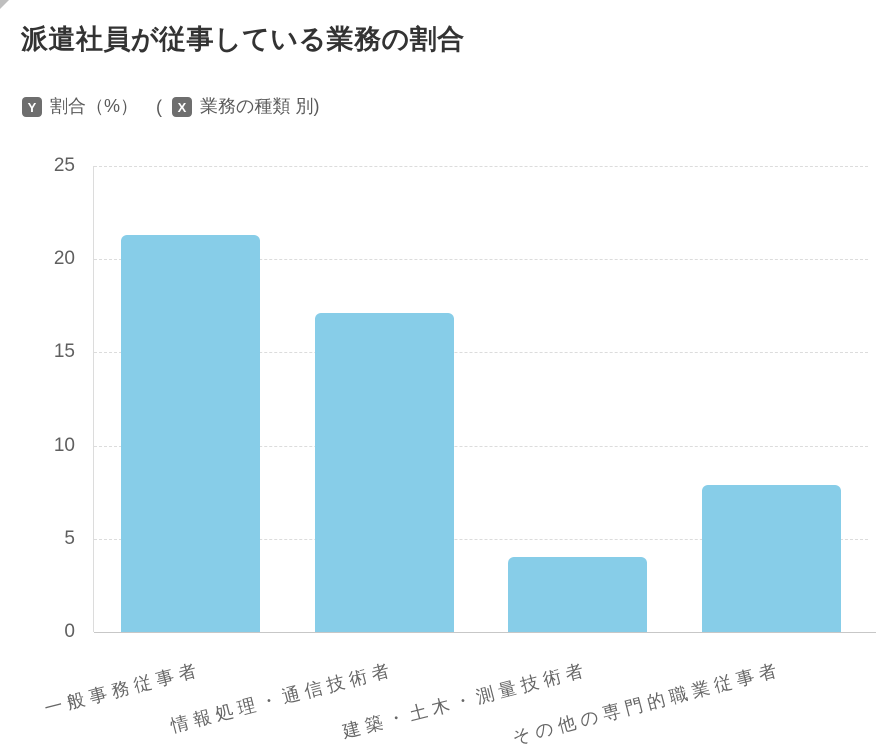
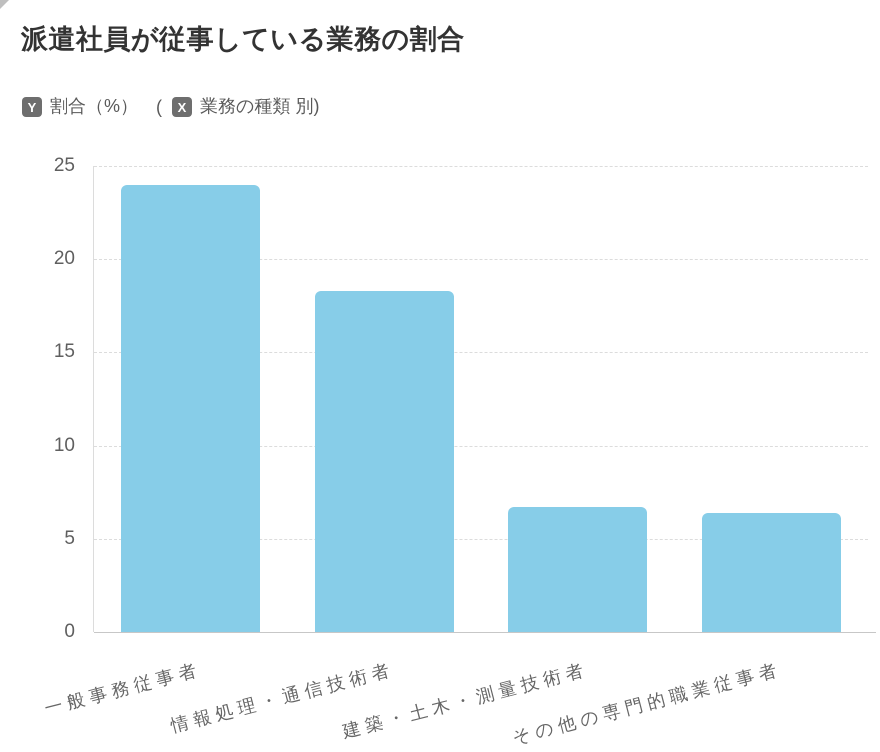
一般事務従事者: 21.3 -> 24.0
情報処理・通信技術者: 17.1 -> 18.3
建築・土木・測量技術者: 4.0 -> 6.7
その他の専門的職業従事者: 7.9 -> 6.4
